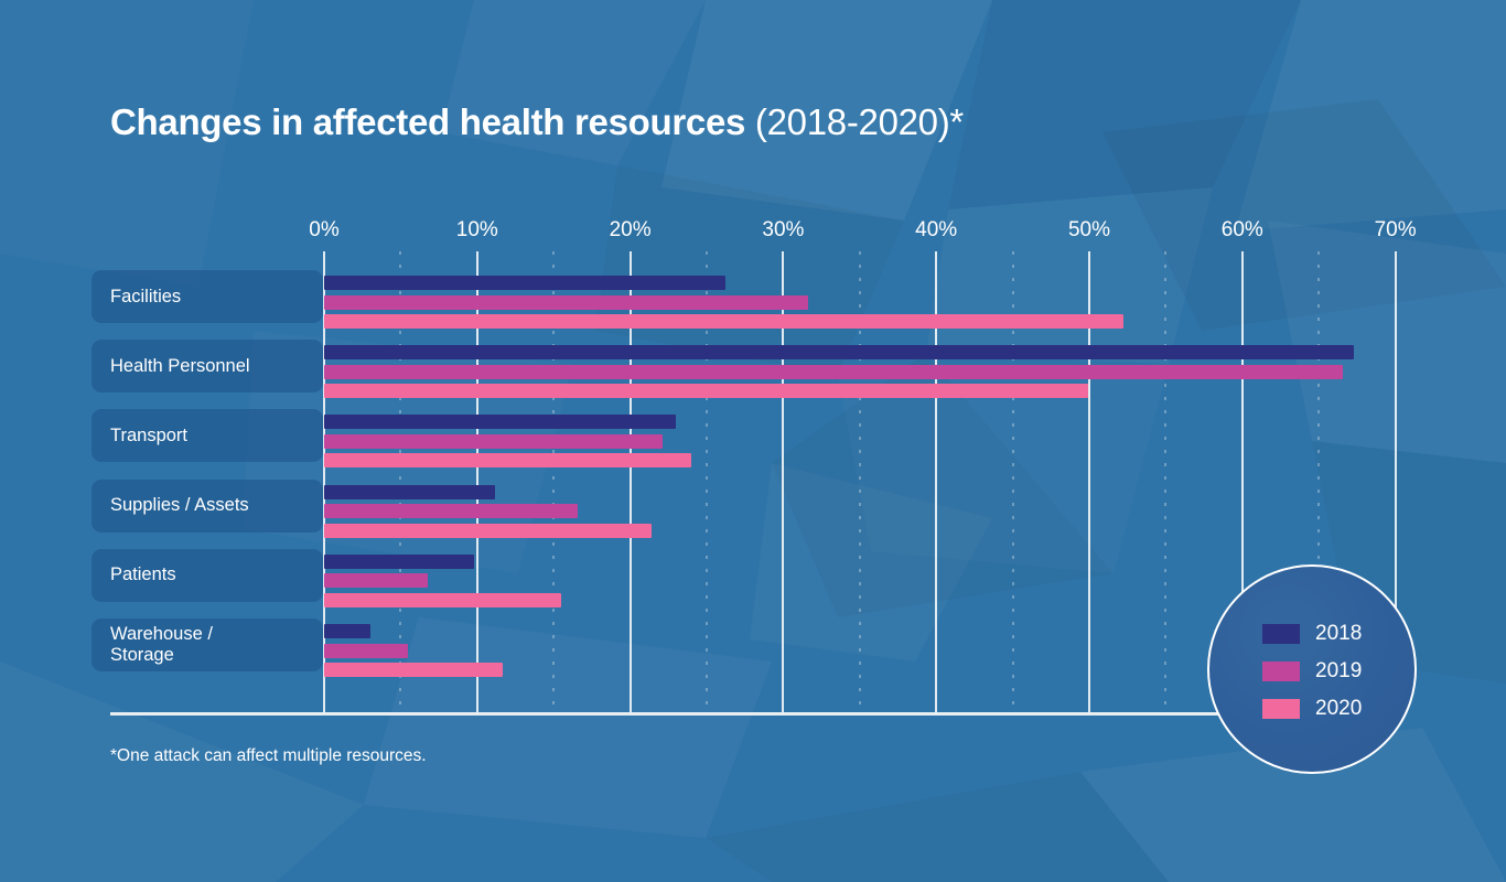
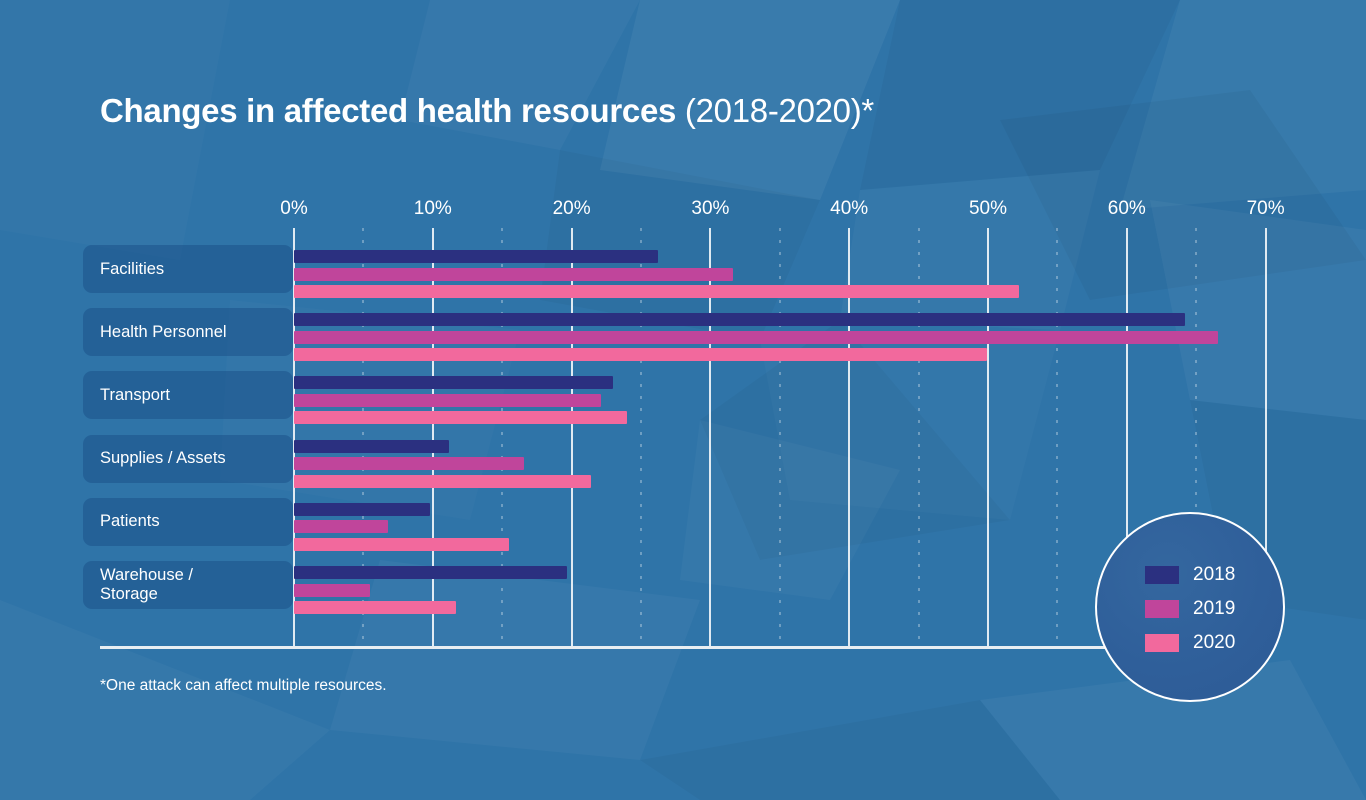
2018/Health Personnel: 67.3% -> 64.2%
2018/Warehouse / Storage: 3.0% -> 19.7%
